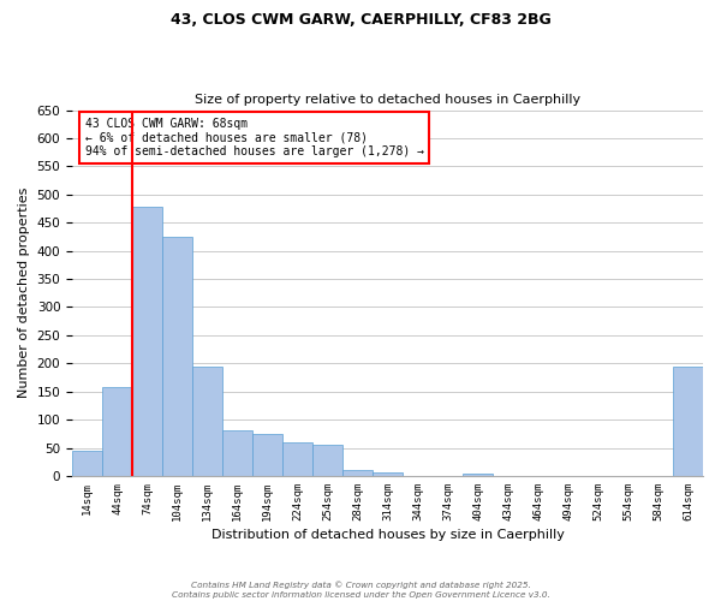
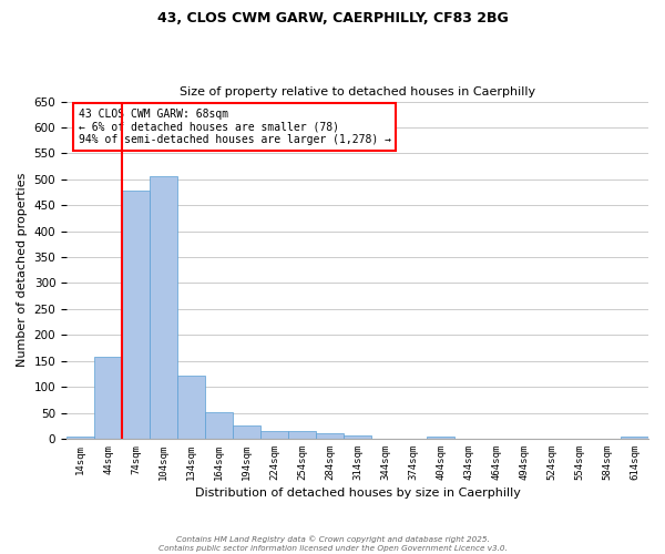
14sqm: 45 -> 5
104sqm: 425 -> 507
134sqm: 195 -> 122
164sqm: 80 -> 52
194sqm: 75 -> 25
224sqm: 60 -> 14
254sqm: 55 -> 14
614sqm: 195 -> 5
